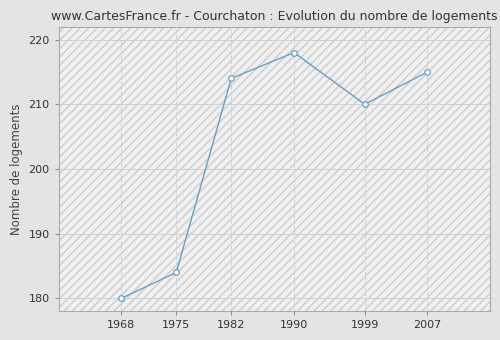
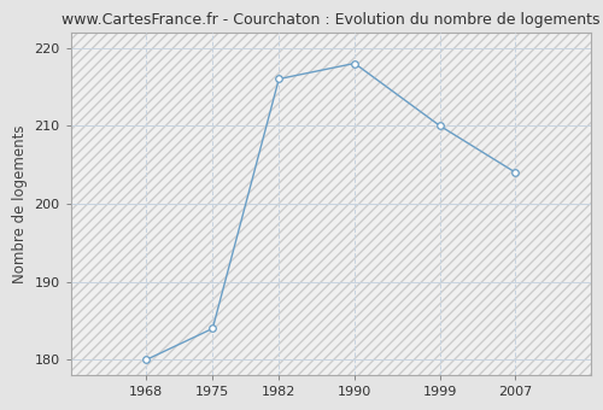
1982: 214 -> 216
2007: 215 -> 204
